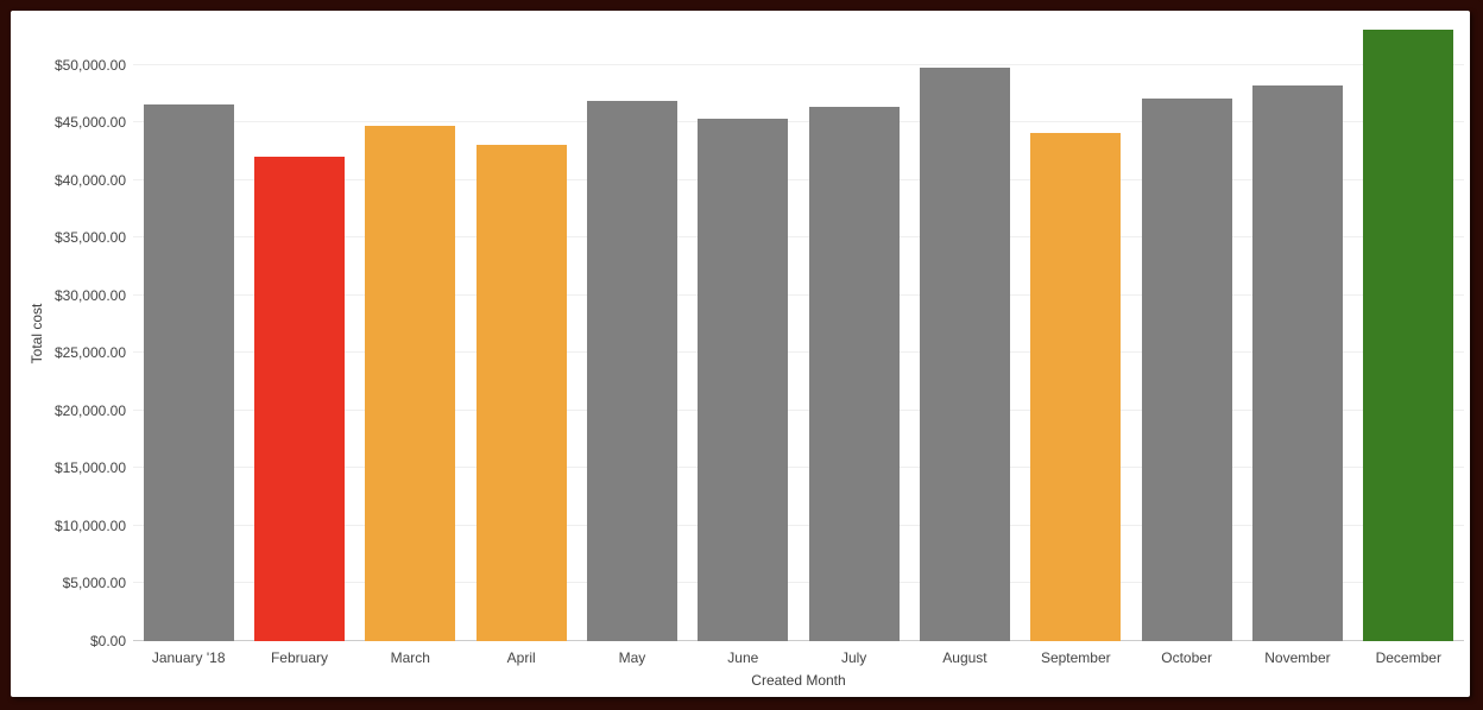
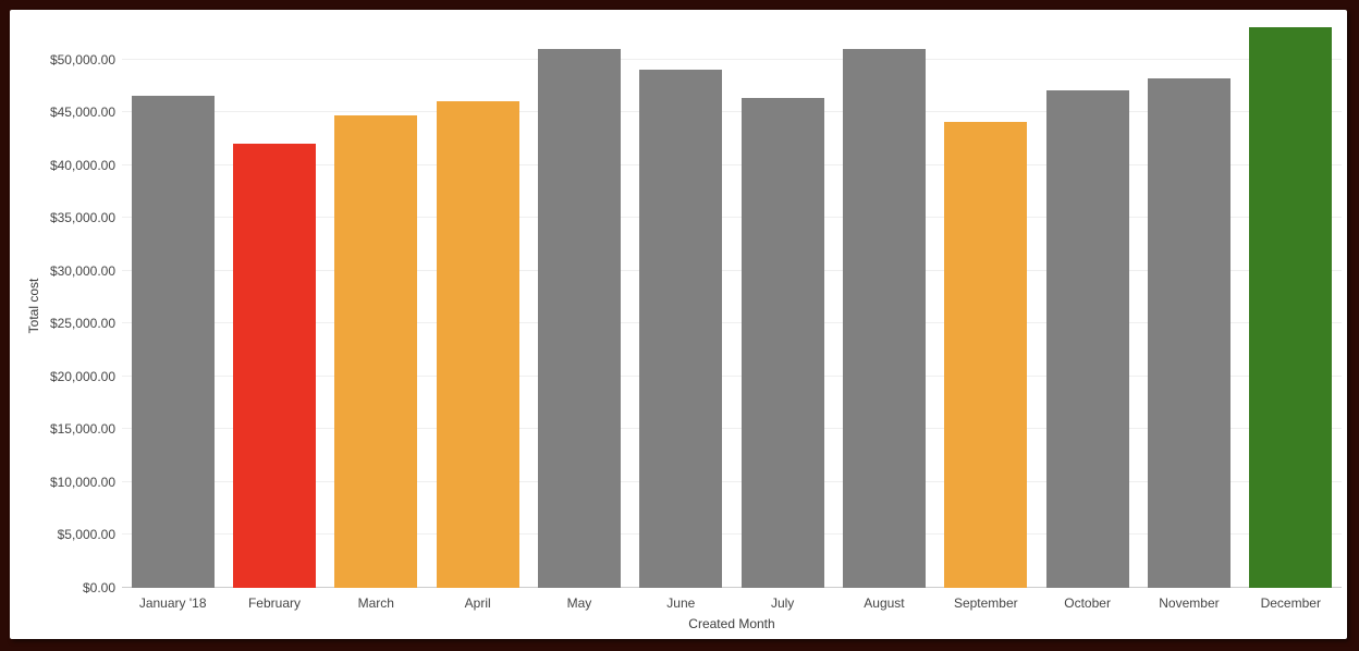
April: $43000 -> $46000
May: $47000 -> $51000
June: $45000 -> $49000
August: $50000 -> $51000
